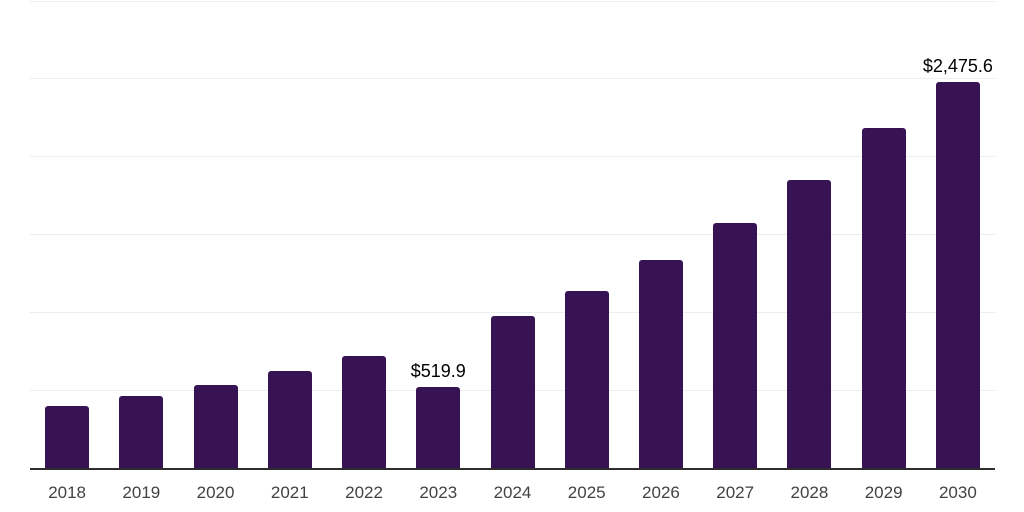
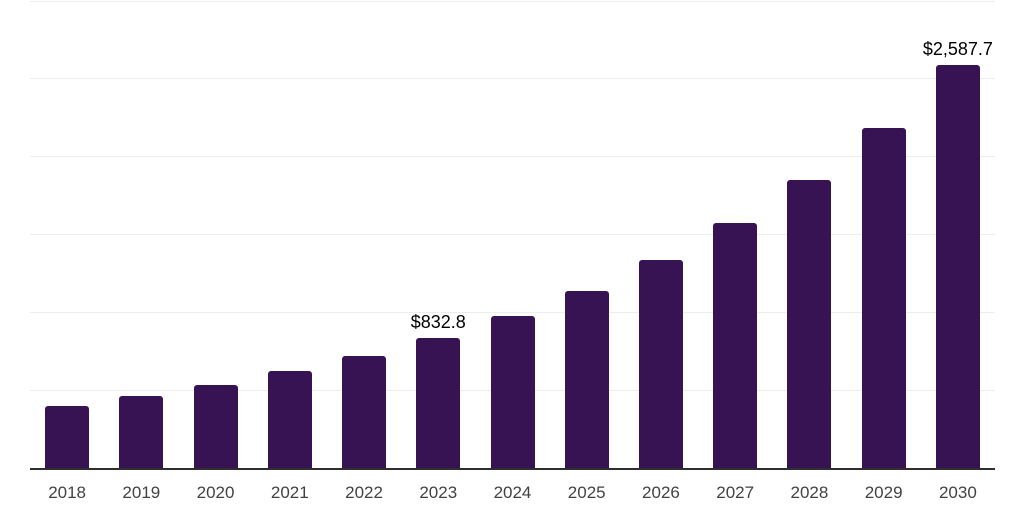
2023: $519.9 -> $832.8
2030: $2,475.6 -> $2,587.7
